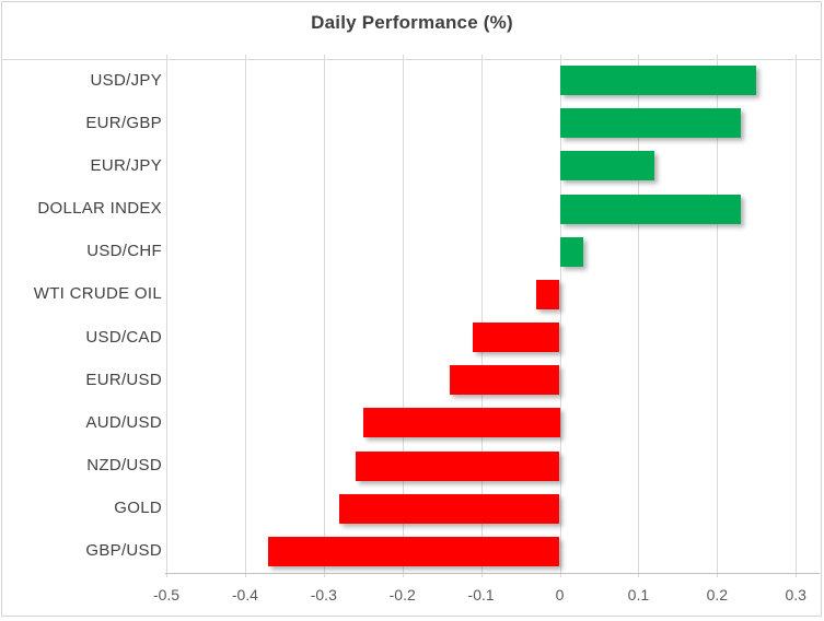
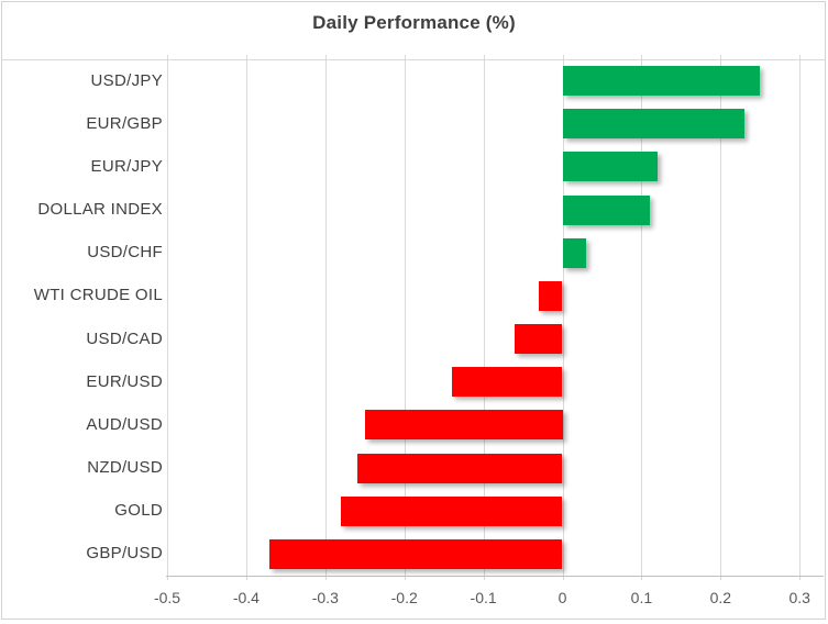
DOLLAR INDEX: 0.23 -> 0.11
USD/CAD: -0.11 -> -0.06
